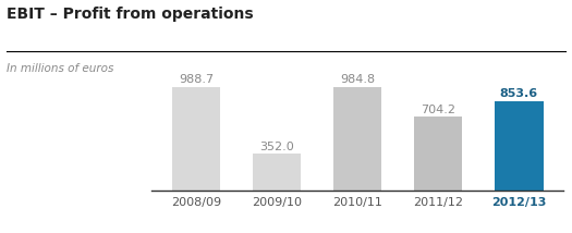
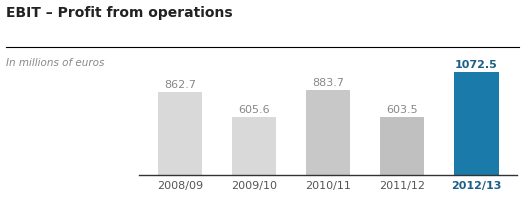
2008/09: 988.7 -> 862.7
2009/10: 352.0 -> 605.6
2010/11: 984.8 -> 883.7
2011/12: 704.2 -> 603.5
2012/13: 853.6 -> 1072.5
